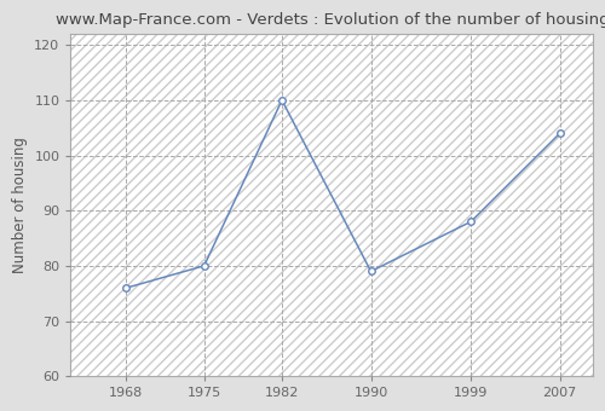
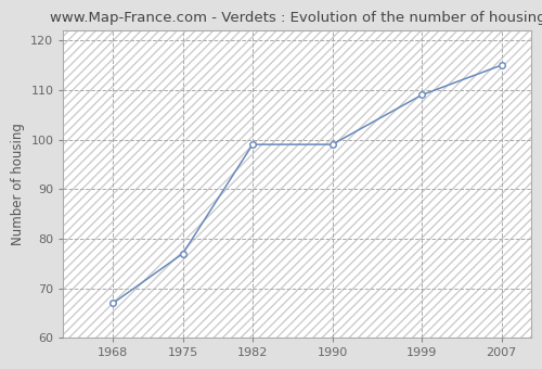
1968: 76 -> 67
1975: 80 -> 77
1982: 110 -> 99
1990: 79 -> 99
1999: 88 -> 109
2007: 104 -> 115
